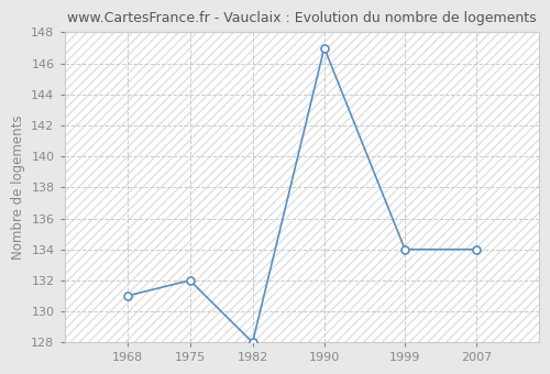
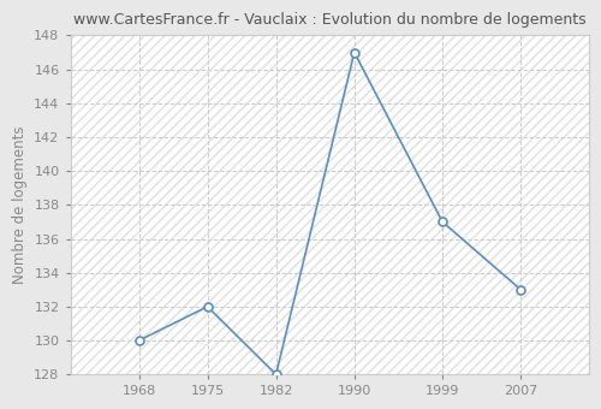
1968: 131 -> 130
1999: 134 -> 137
2007: 134 -> 133
